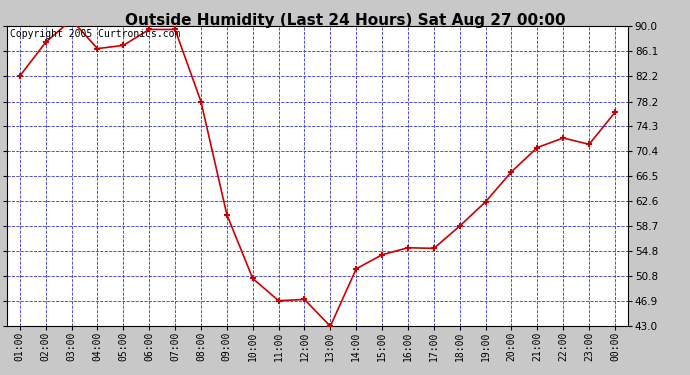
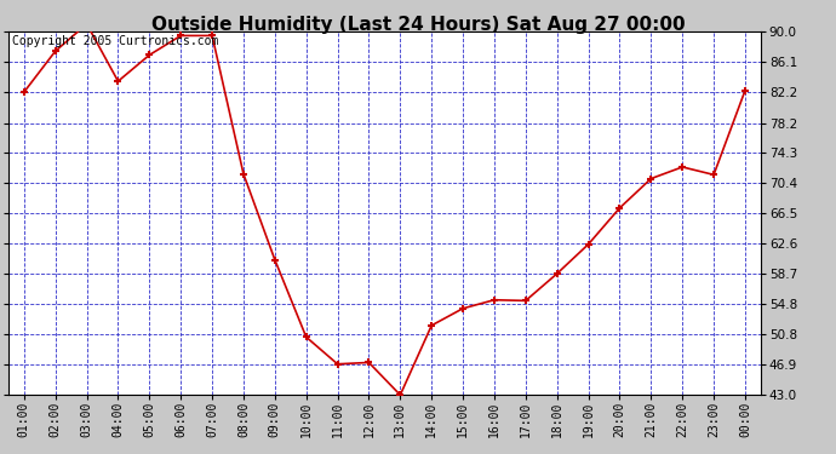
04:00: 86.5 -> 83.6
08:00: 78.2 -> 71.6
00:00: 76.5 -> 82.4
